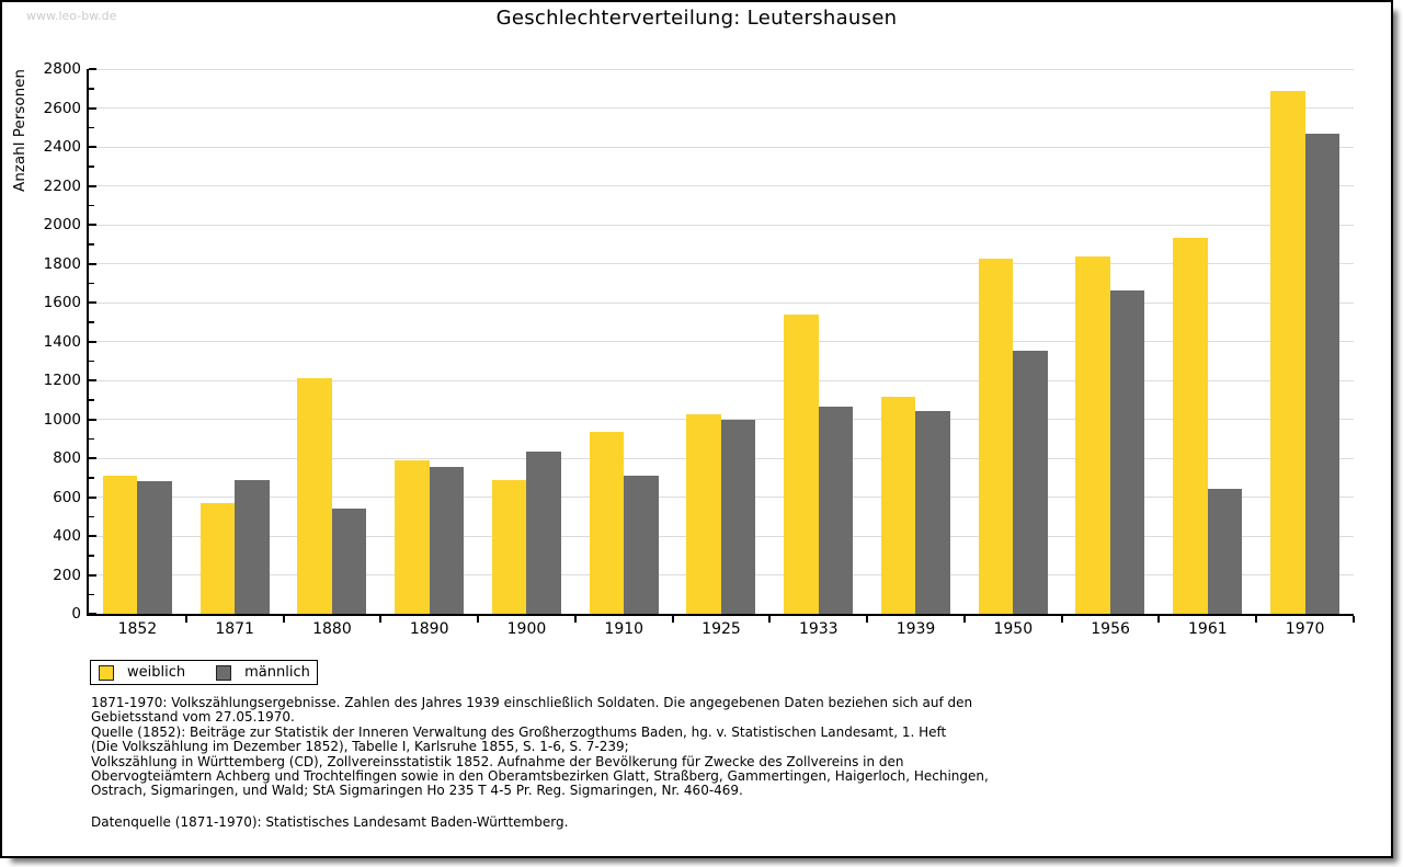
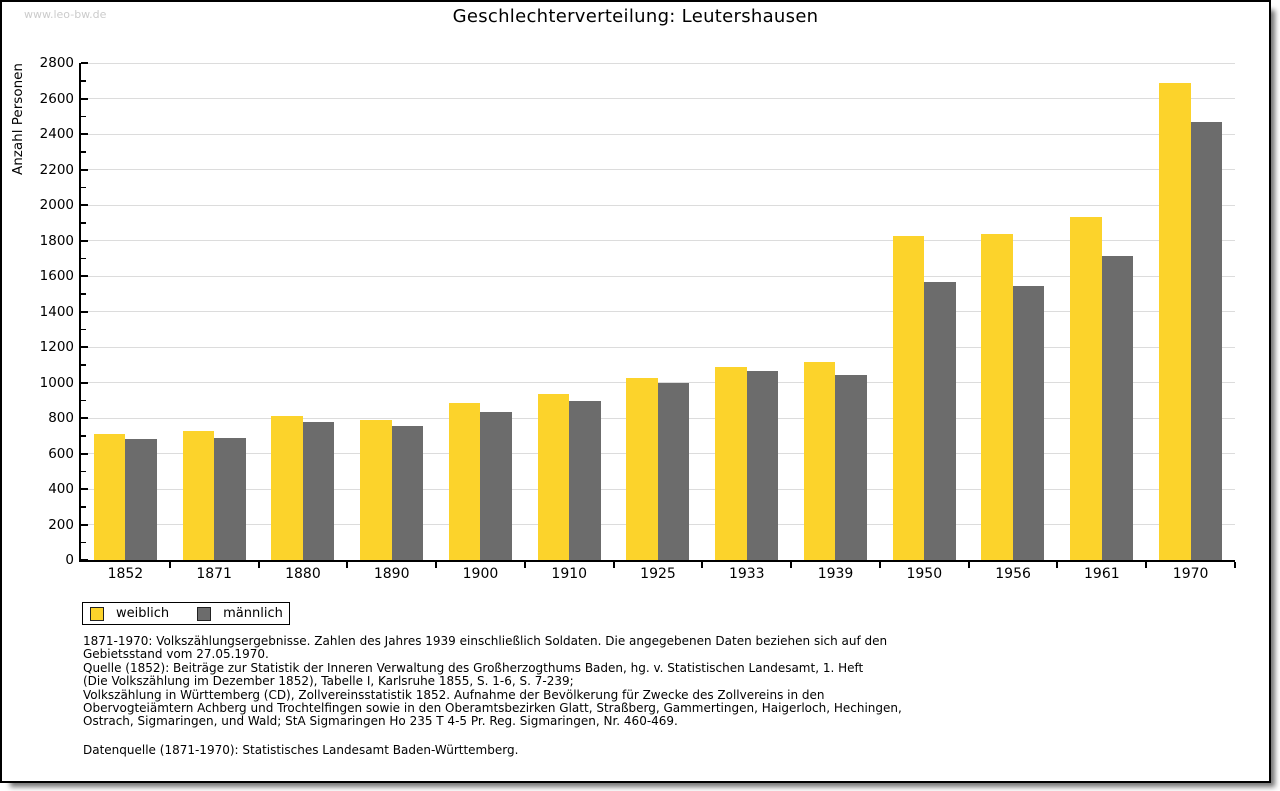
weiblich/1871: 570 -> 720
weiblich/1880: 1210 -> 810
männlich/1880: 540 -> 780
weiblich/1900: 690 -> 880
männlich/1910: 710 -> 900
weiblich/1933: 1540 -> 1080
männlich/1950: 1350 -> 1560
männlich/1956: 1660 -> 1540
männlich/1961: 640 -> 1720
